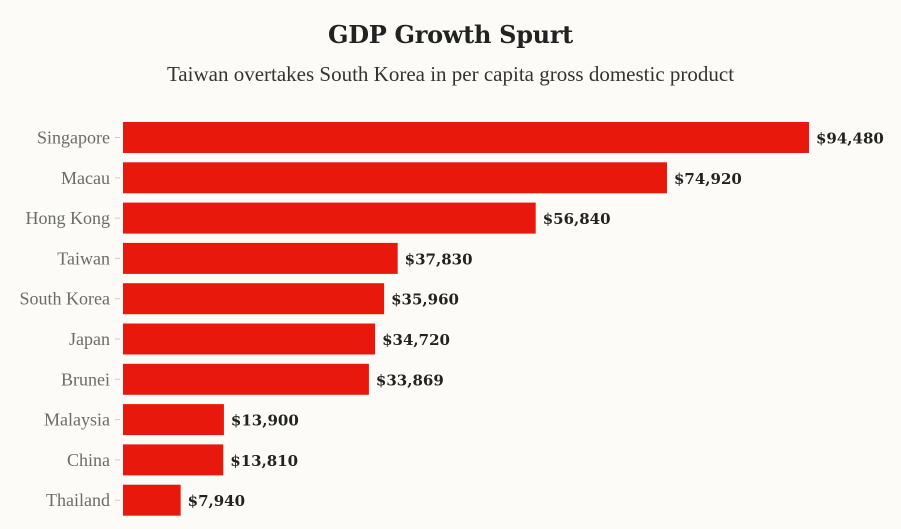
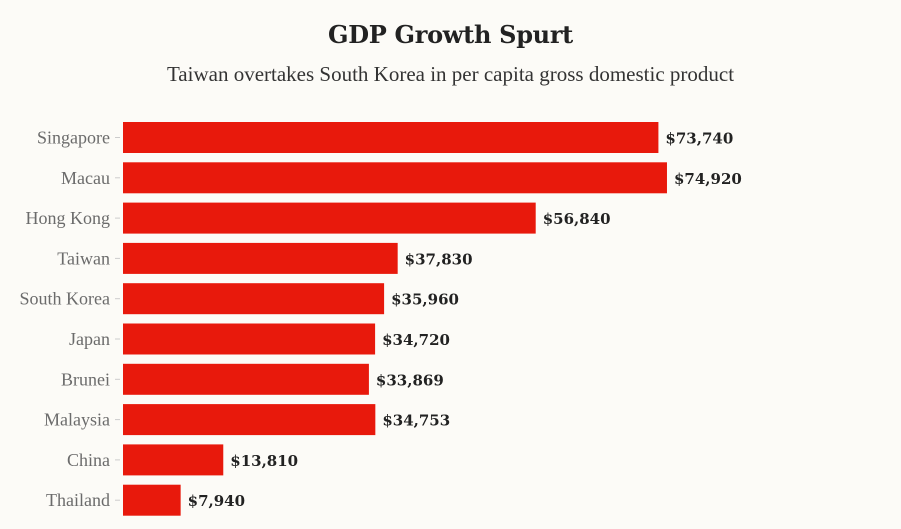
Singapore: $94,480 -> $73,740
Malaysia: $13,900 -> $34,753
